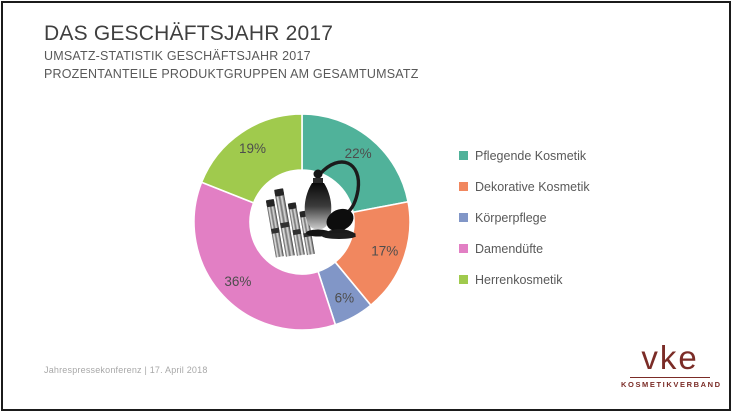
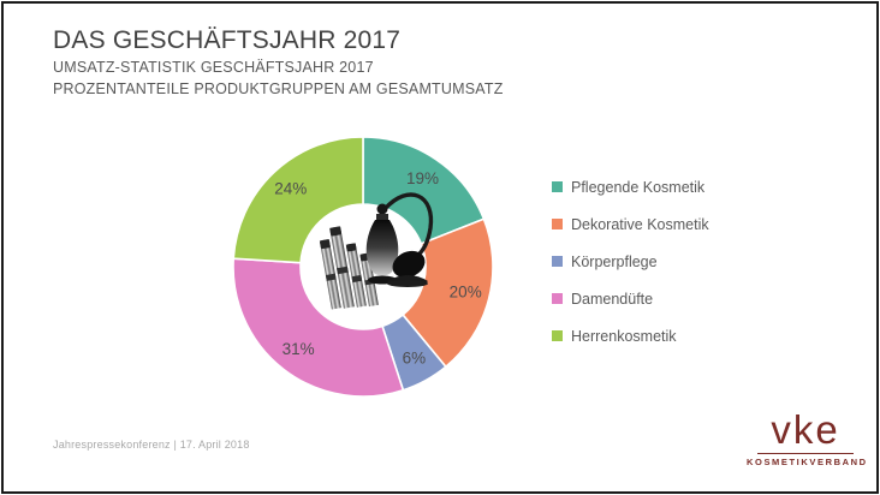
Pflegende Kosmetik: 22% -> 19%
Dekorative Kosmetik: 17% -> 20%
Damendüfte: 36% -> 31%
Herrenkosmetik: 19% -> 24%
